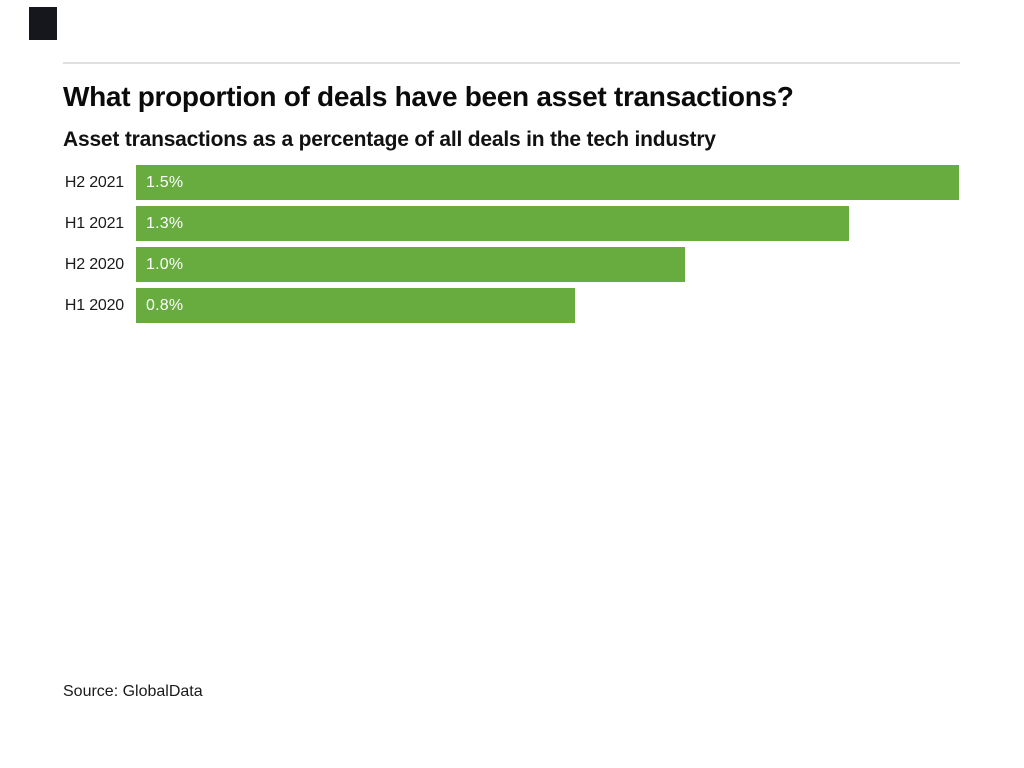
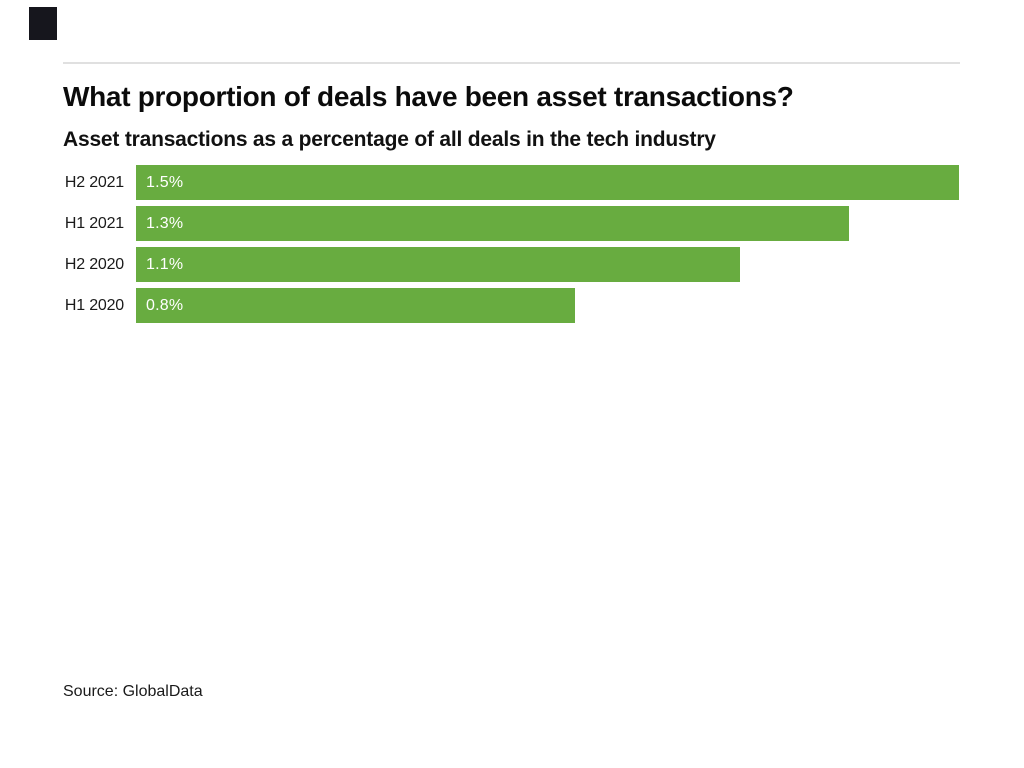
H2 2020: 1.0% -> 1.1%
